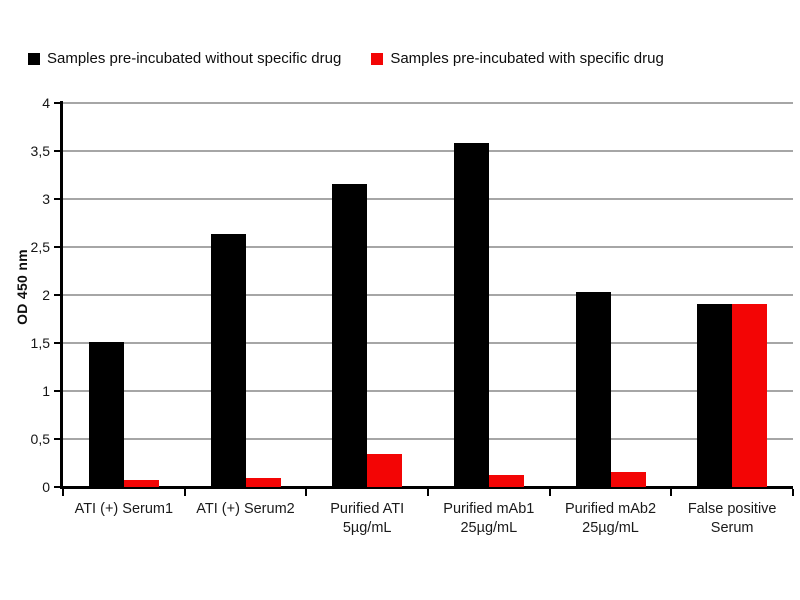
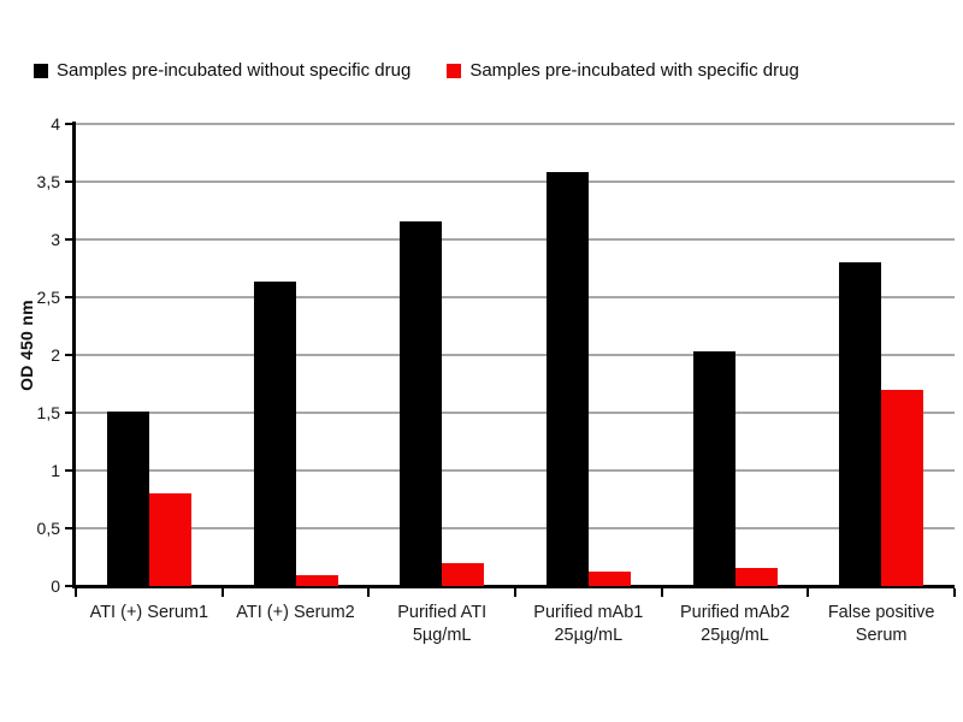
Samples pre-incubated with specific drug/ATI (+) Serum1: 0.1 -> 0.8
Samples pre-incubated with specific drug/Purified ATI 5µg/mL: 0.3 -> 0.2
Samples pre-incubated without specific drug/False positive Serum: 1.9 -> 2.8
Samples pre-incubated with specific drug/False positive Serum: 1.9 -> 1.7
